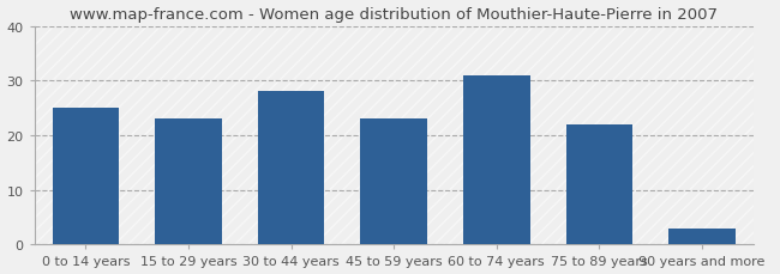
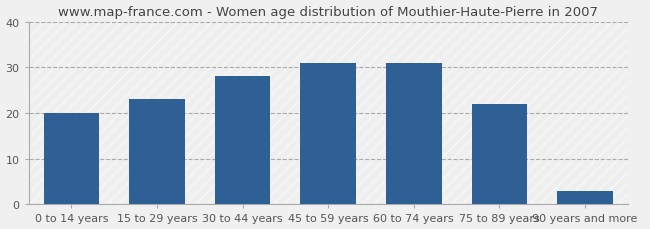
0 to 14 years: 25 -> 20
45 to 59 years: 23 -> 31
